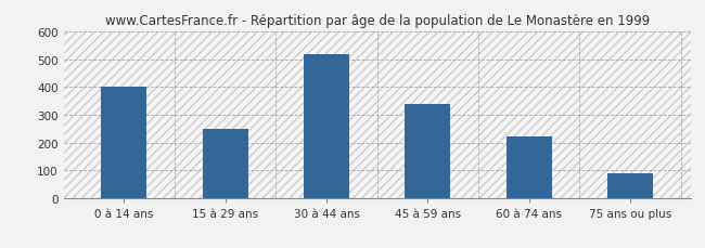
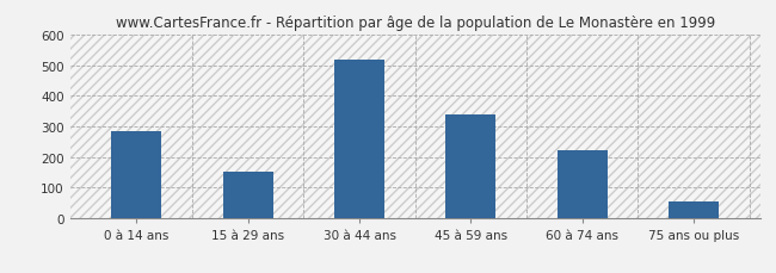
0 à 14 ans: 400 -> 285
15 à 29 ans: 251 -> 150
75 ans ou plus: 88 -> 55
